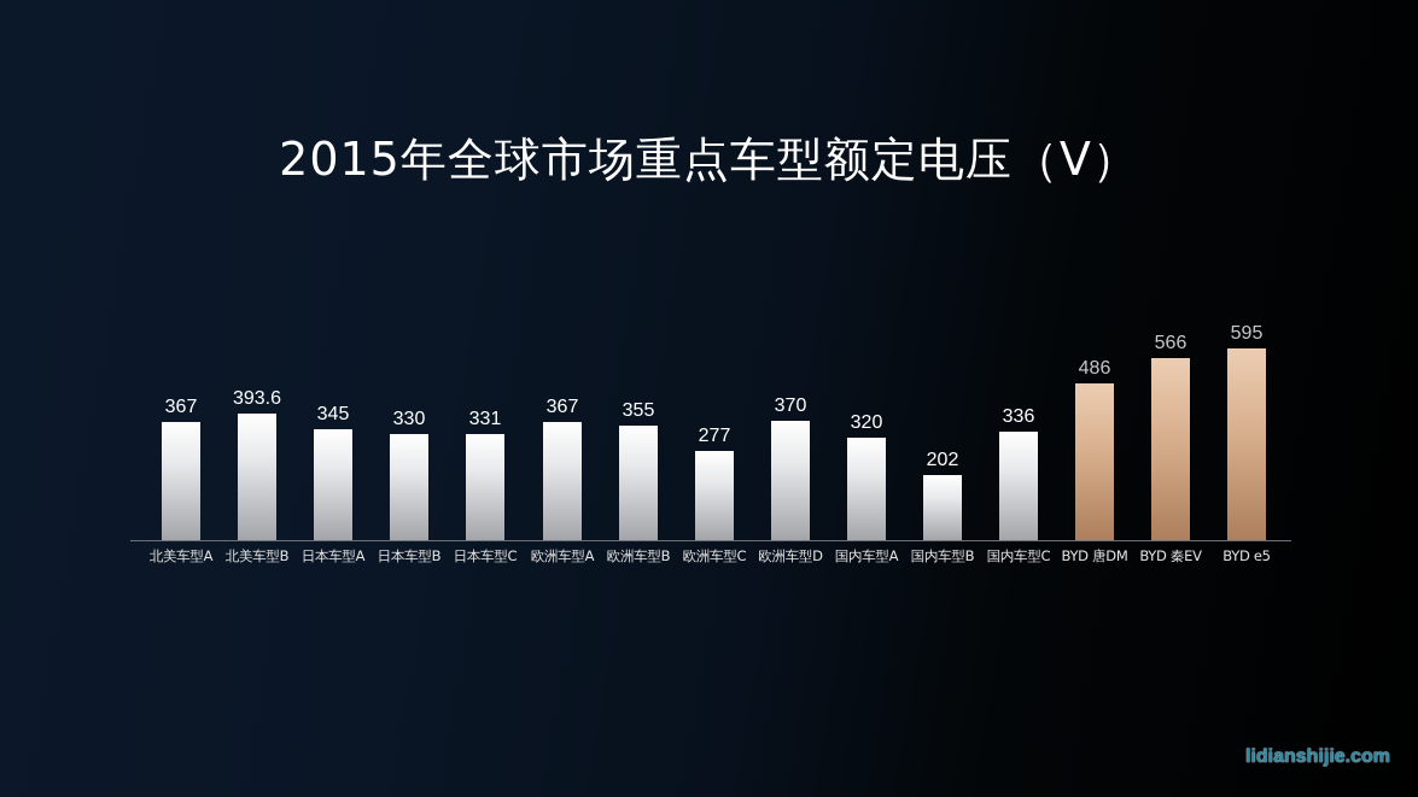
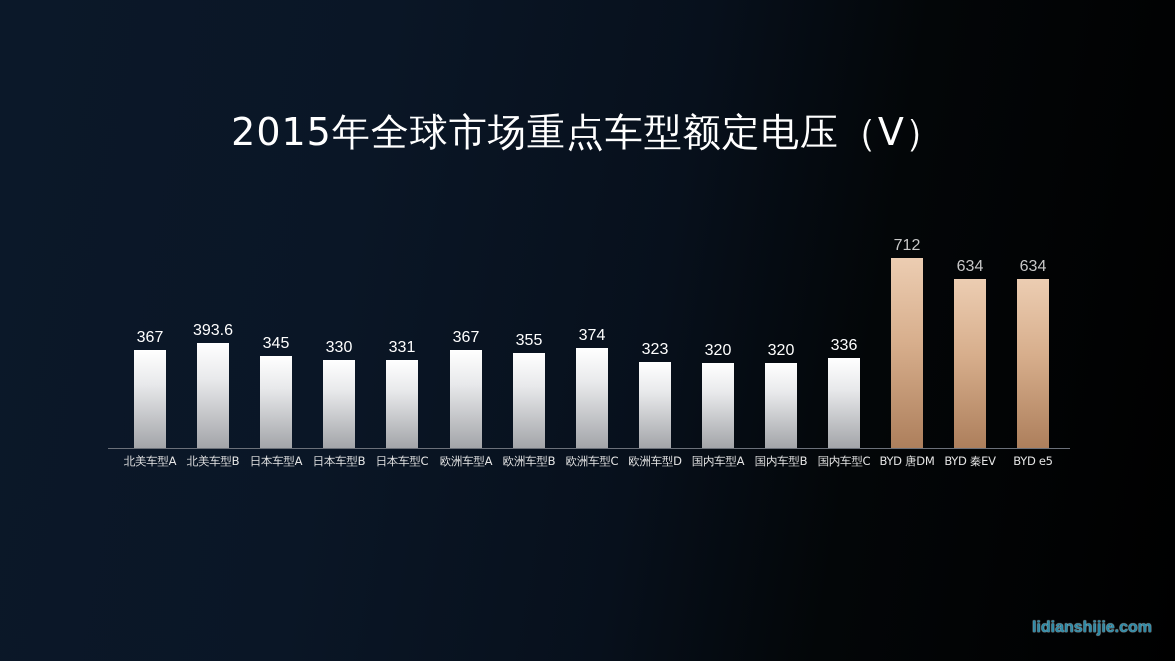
欧洲车型C: 277 -> 374
欧洲车型D: 370 -> 323
国内车型B: 202 -> 320
BYD 唐DM: 486 -> 712
BYD 秦EV: 566 -> 634
BYD e5: 595 -> 634
